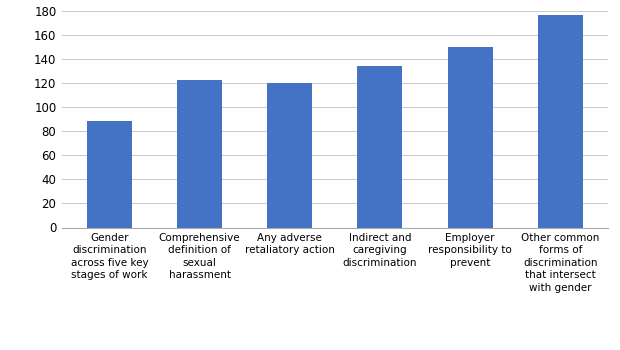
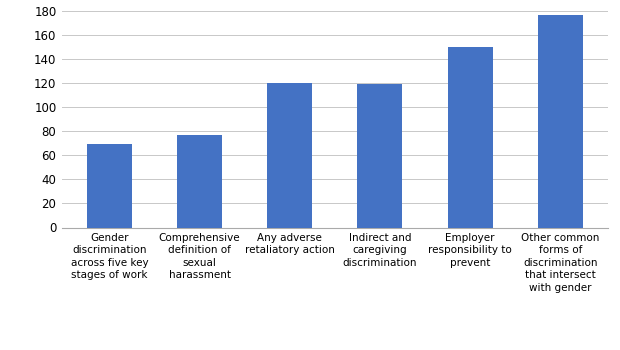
Gender discrimination across five key stages of work: 88 -> 69
Comprehensive definition of sexual harassment: 122 -> 77
Indirect and caregiving discrimination: 134 -> 119
